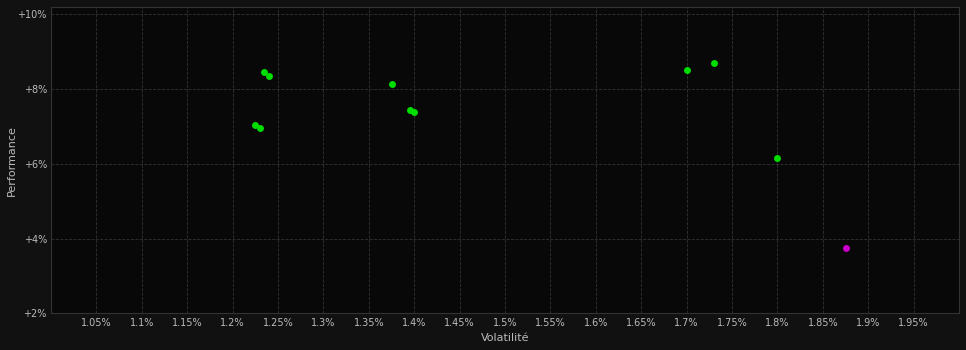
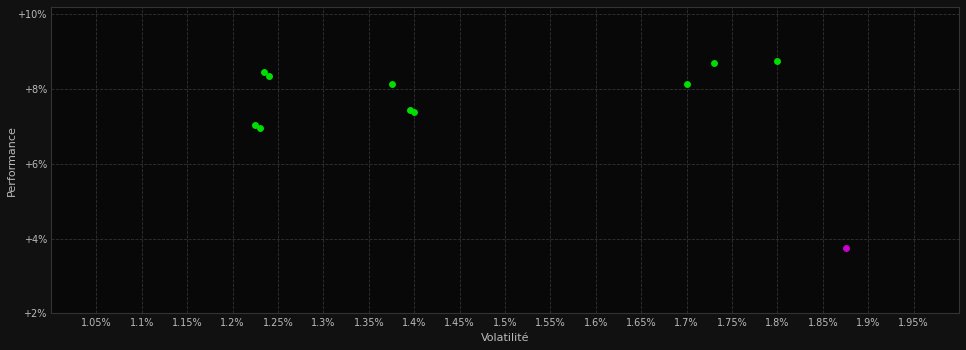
1.7%: 8.50% -> 8.15%
1.8%: 6.15% -> 8.75%
